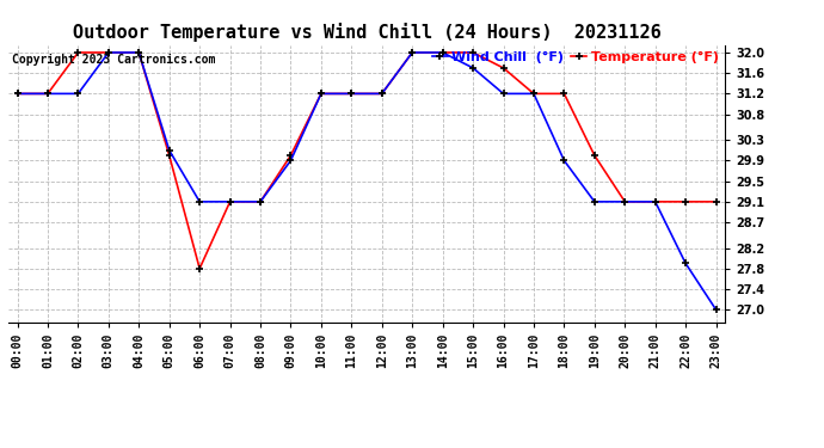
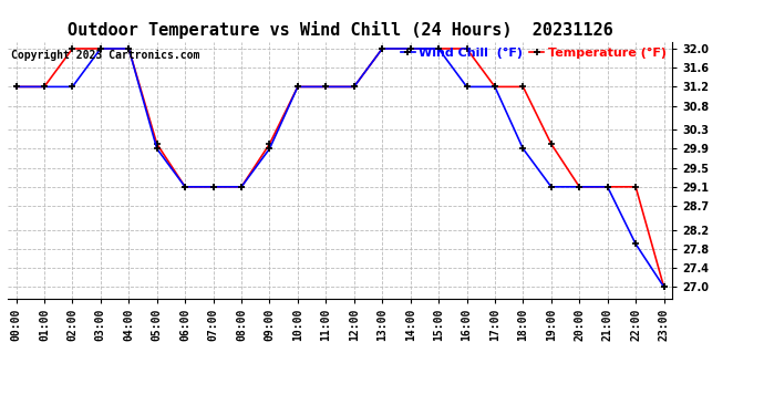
Wind Chill (°F)/05:00: 30.1 -> 29.9
Temperature (°F)/06:00: 27.8 -> 29.1
Wind Chill (°F)/15:00: 31.7 -> 32.0
Temperature (°F)/16:00: 31.7 -> 32.0
Temperature (°F)/23:00: 29.1 -> 27.0
